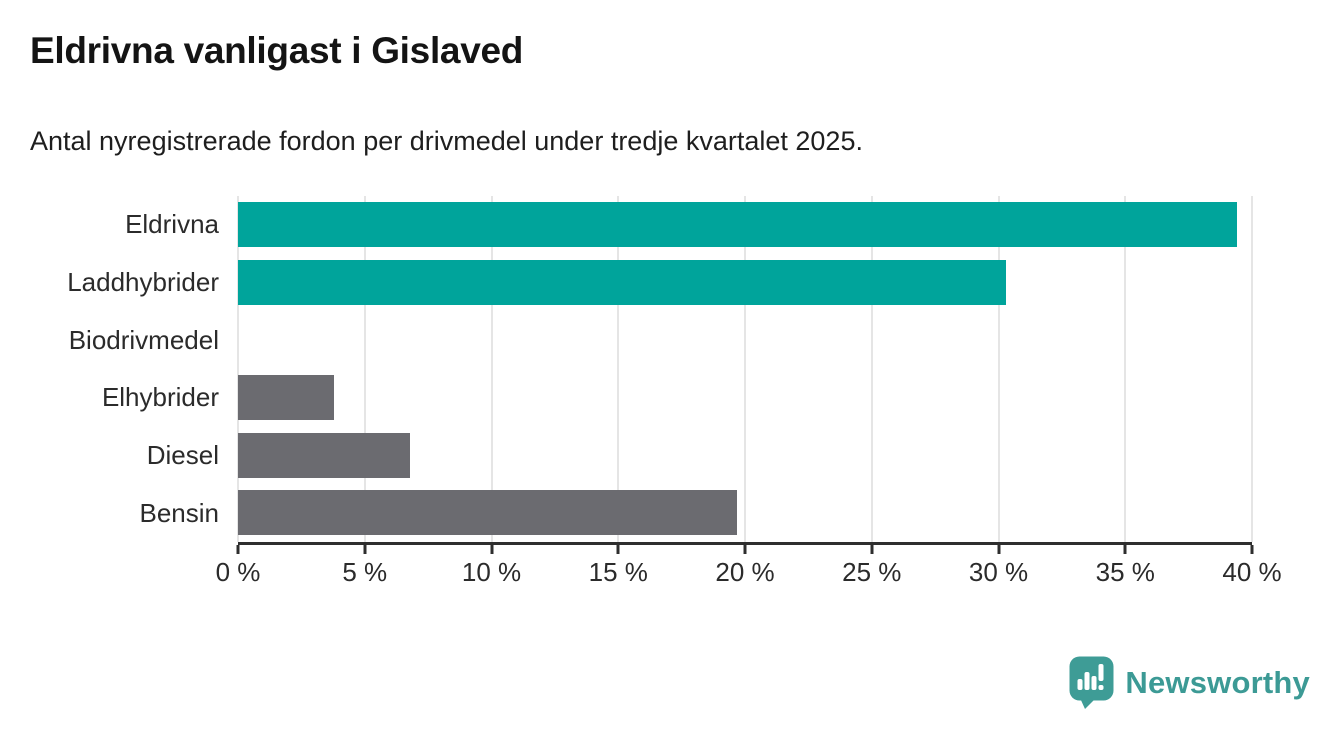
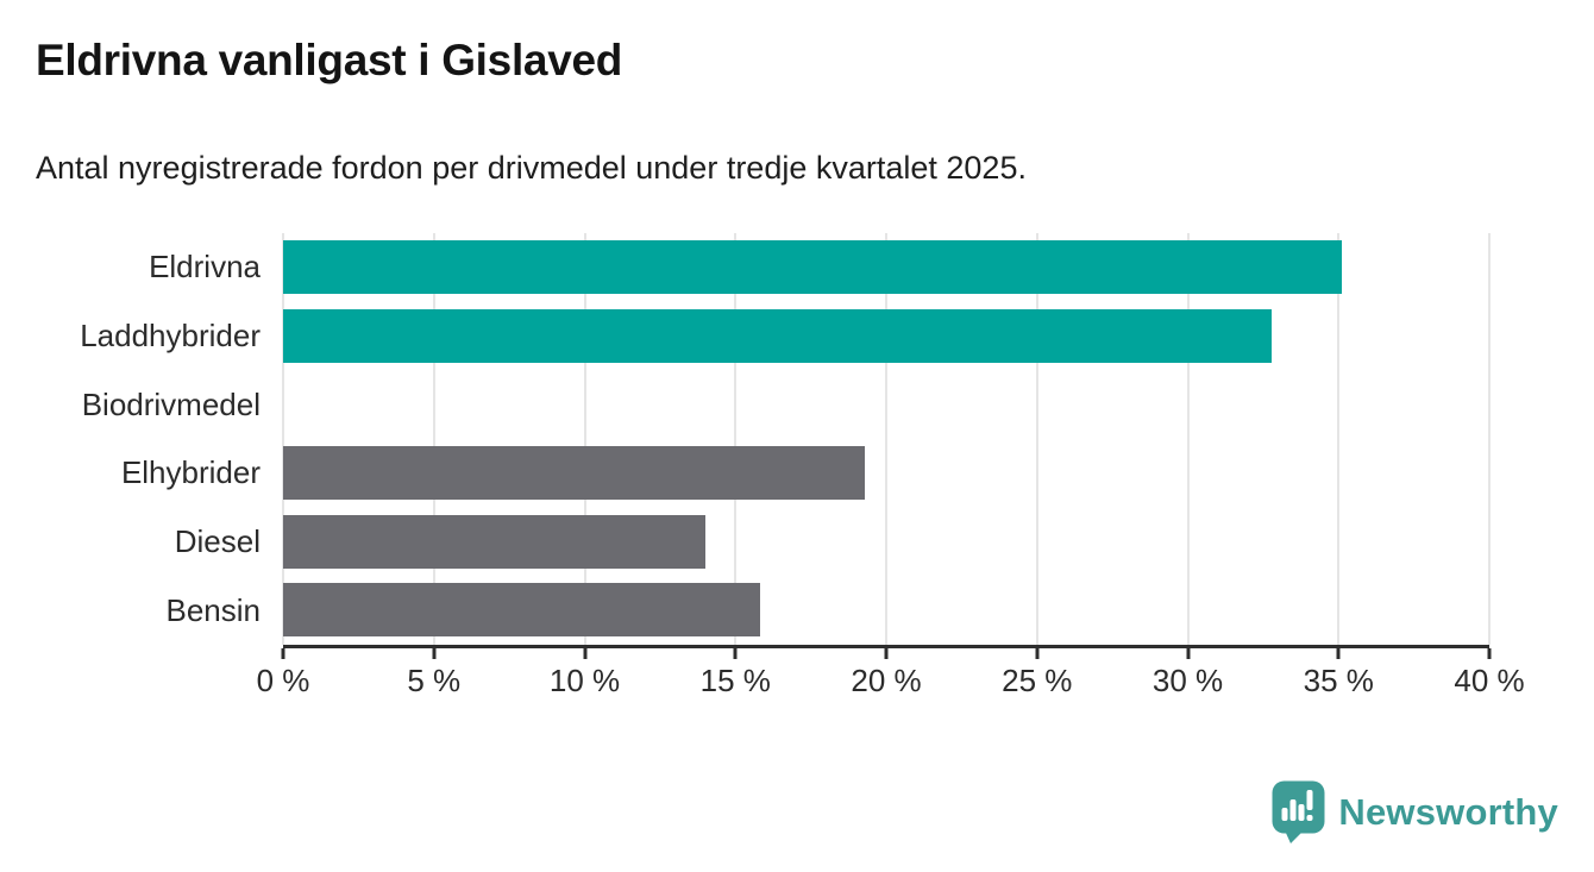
Eldrivna: 39.4% -> 35.1%
Laddhybrider: 30.3% -> 32.8%
Elhybrider: 3.8% -> 19.3%
Diesel: 6.8% -> 14.0%
Bensin: 19.7% -> 15.8%
